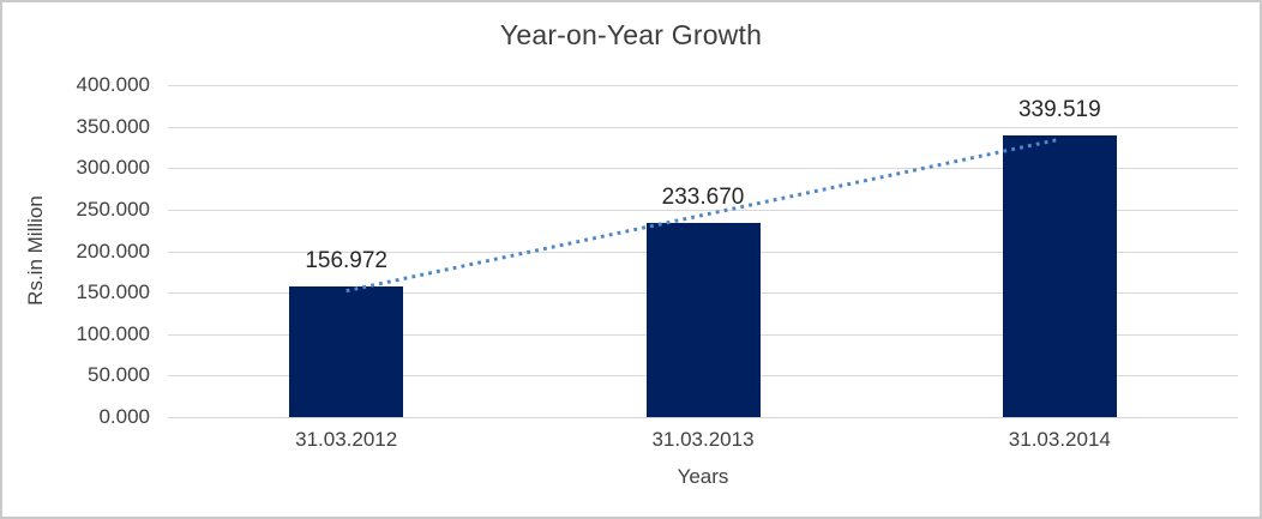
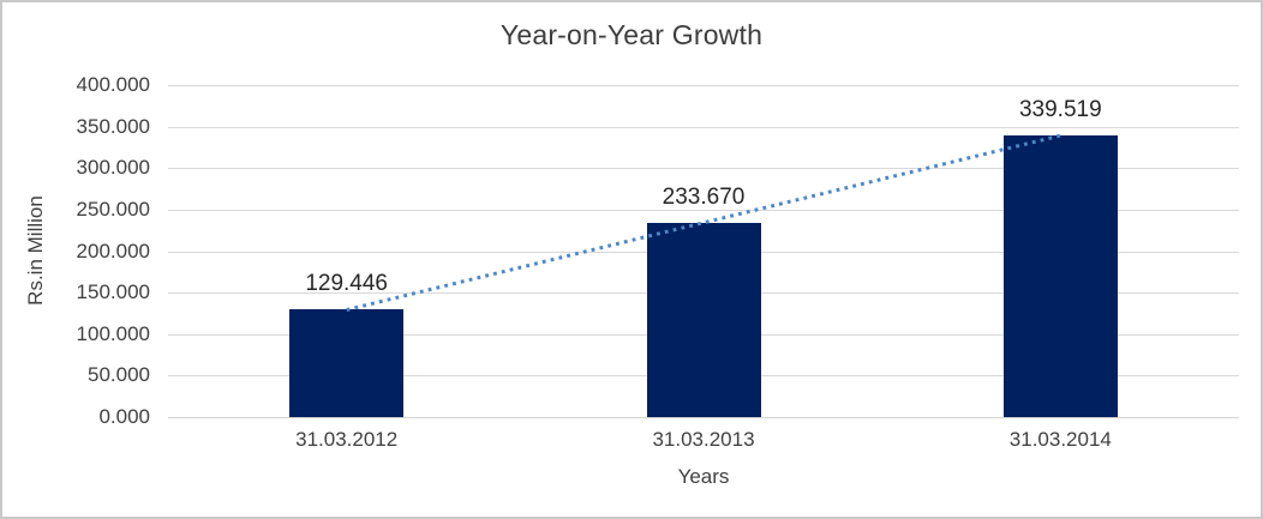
31.03.2012: 156.972 -> 129.446
